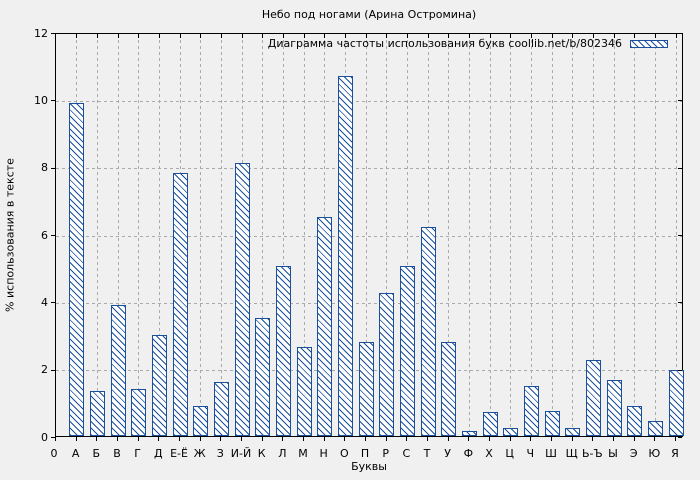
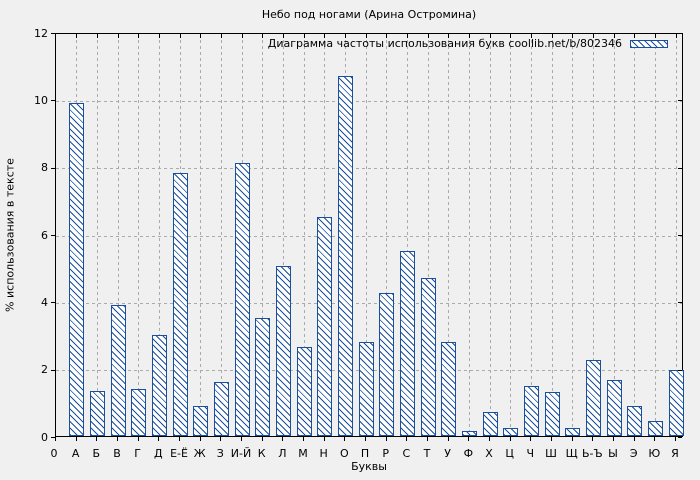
С: 5.0 -> 5.5
Т: 6.2 -> 4.7
Ш: 0.8 -> 1.3
